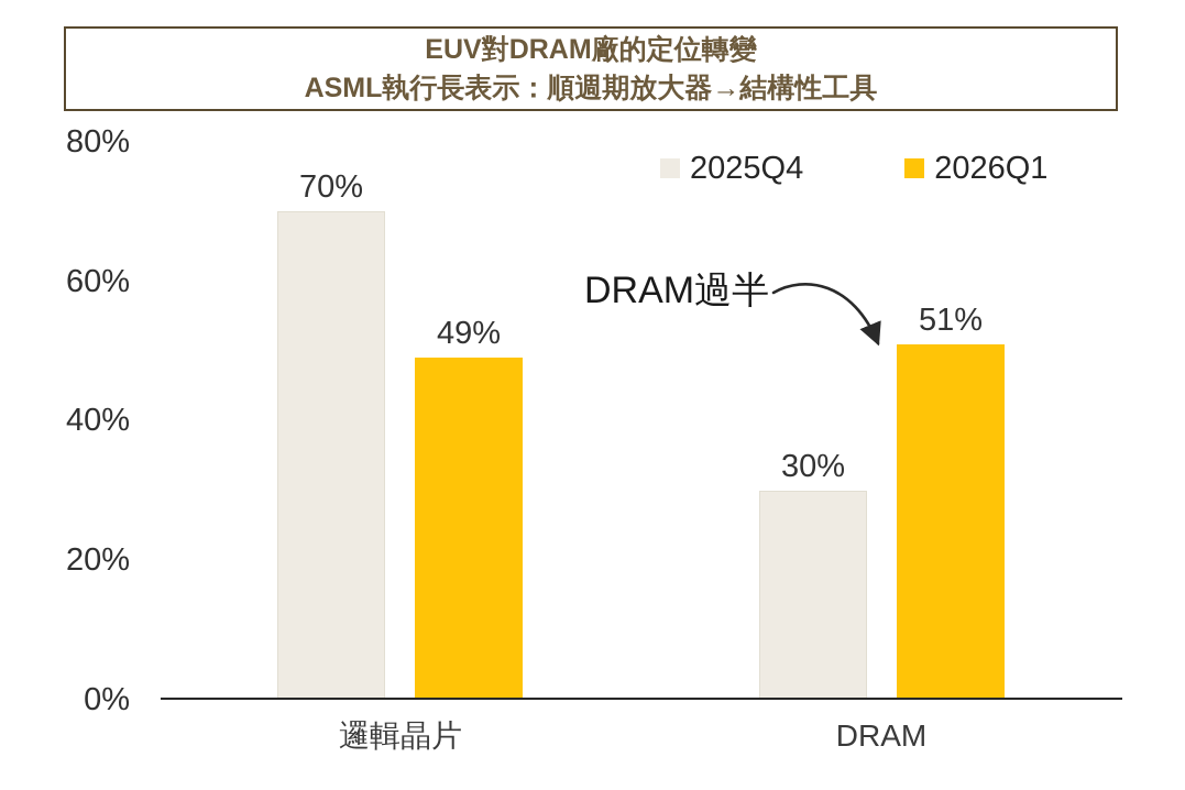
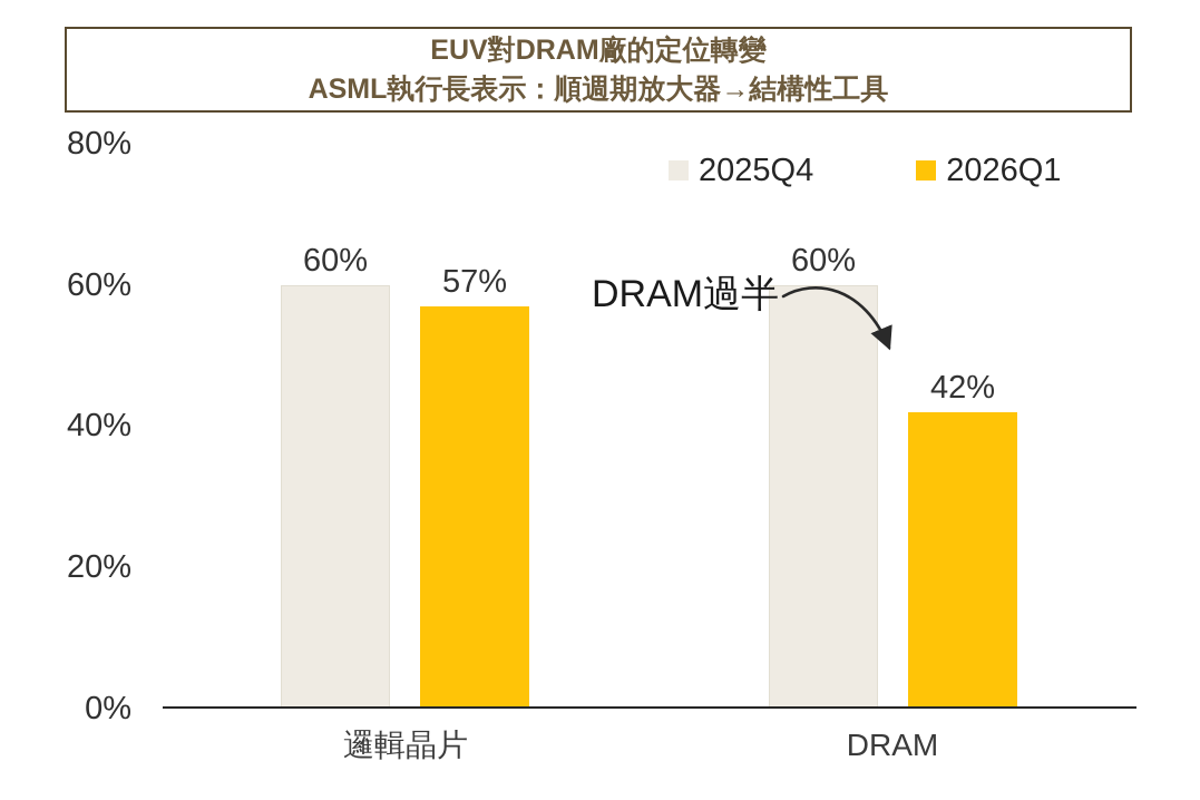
2025Q4/邏輯晶片: 70% -> 60%
2026Q1/邏輯晶片: 49% -> 57%
2025Q4/DRAM: 30% -> 60%
2026Q1/DRAM: 51% -> 42%
